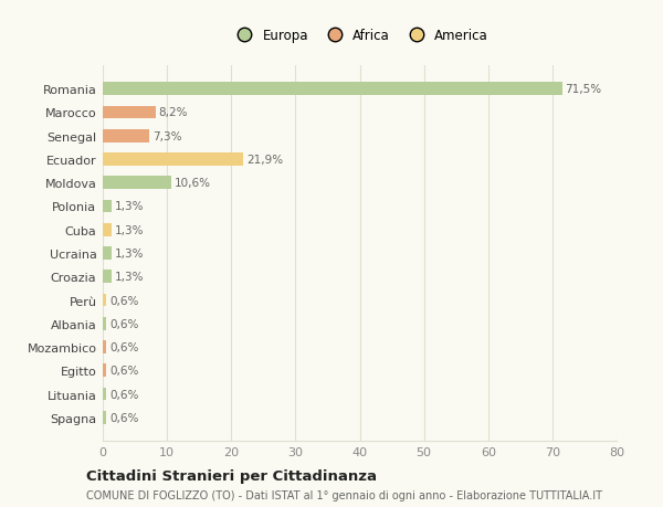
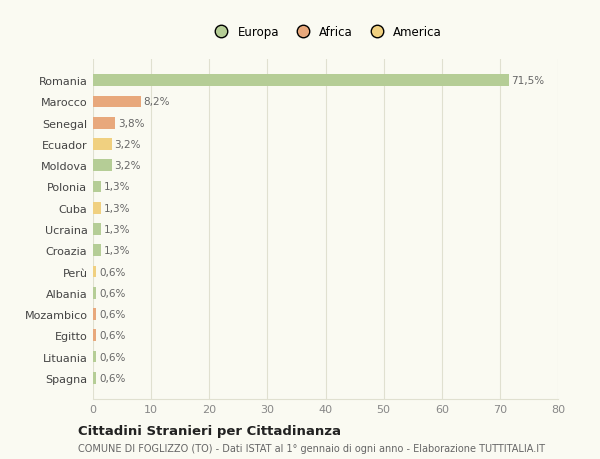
Senegal: 7,3% -> 3,8%
Ecuador: 21,9% -> 3,2%
Moldova: 10,6% -> 3,2%
